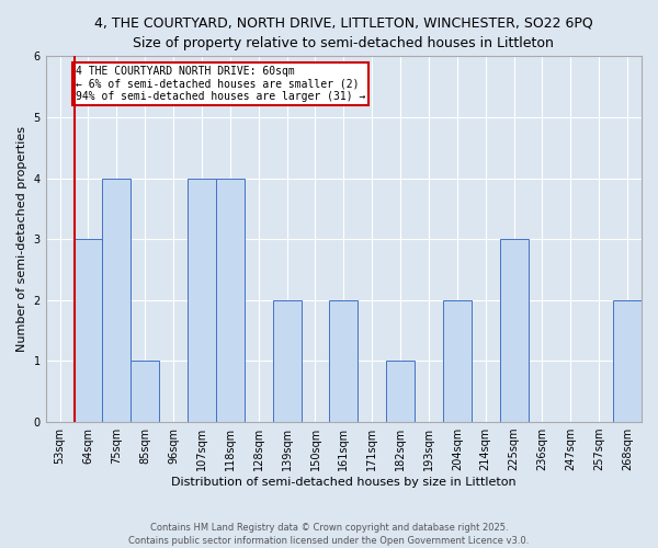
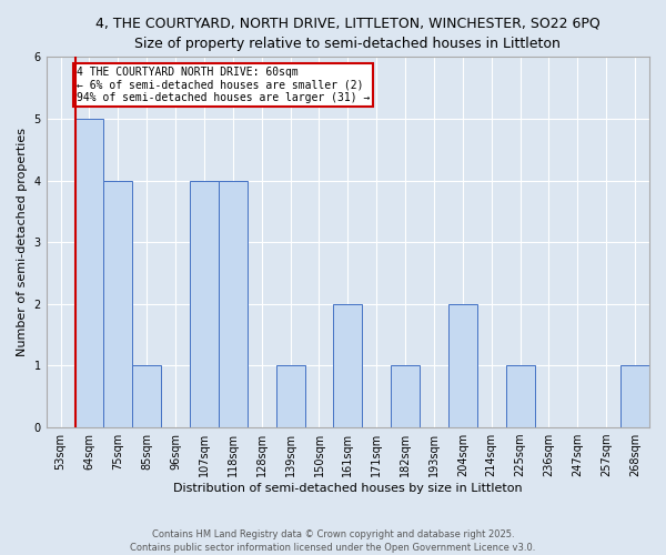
64sqm: 3 -> 5
139sqm: 2 -> 1
225sqm: 3 -> 1
268sqm: 2 -> 1
